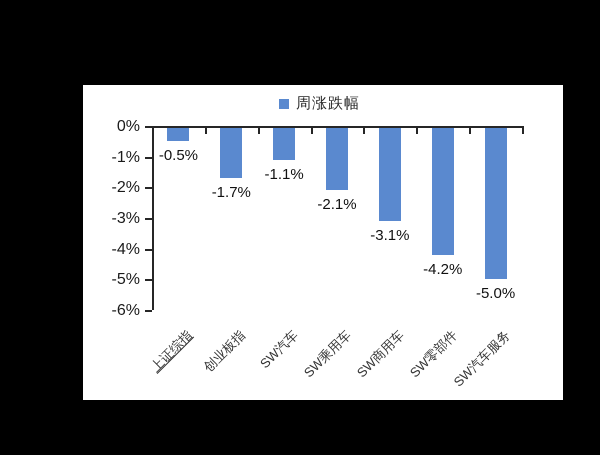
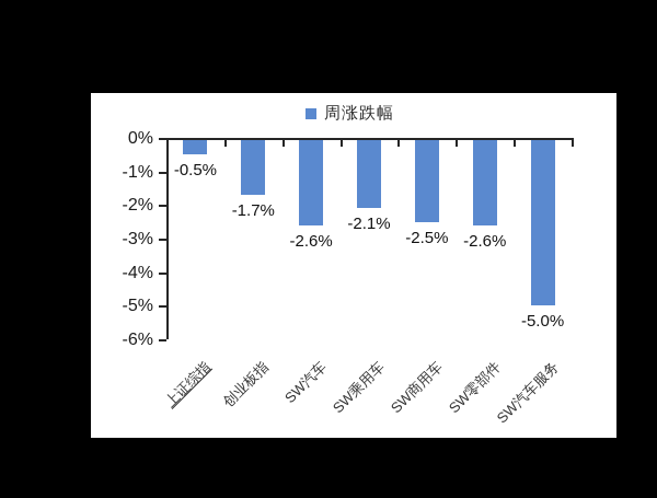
SW汽车: -1.1% -> -2.6%
SW商用车: -3.1% -> -2.5%
SW零部件: -4.2% -> -2.6%
